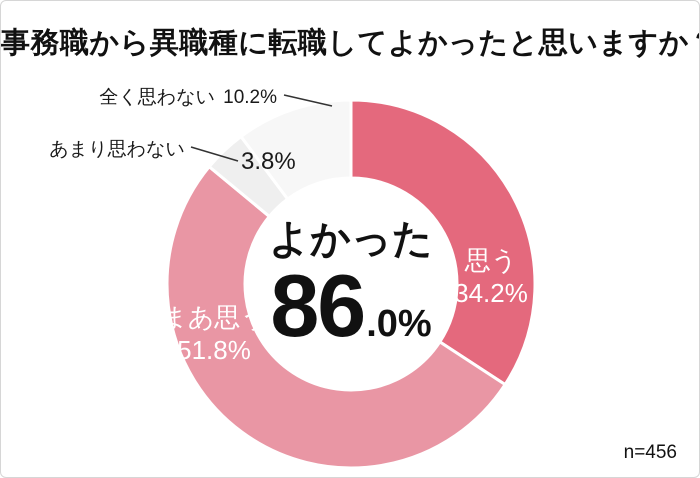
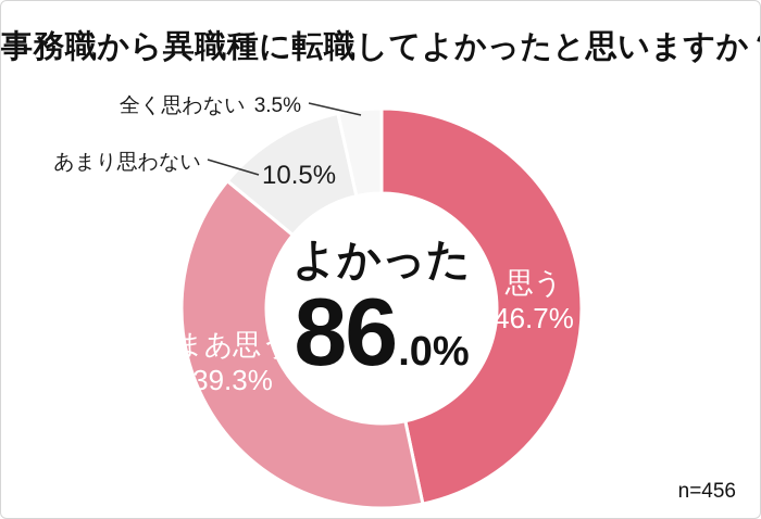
思う: 34.2% -> 46.7%
まあ思う: 51.8% -> 39.3%
あまり思わない: 3.8% -> 10.5%
全く思わない: 10.2% -> 3.5%
